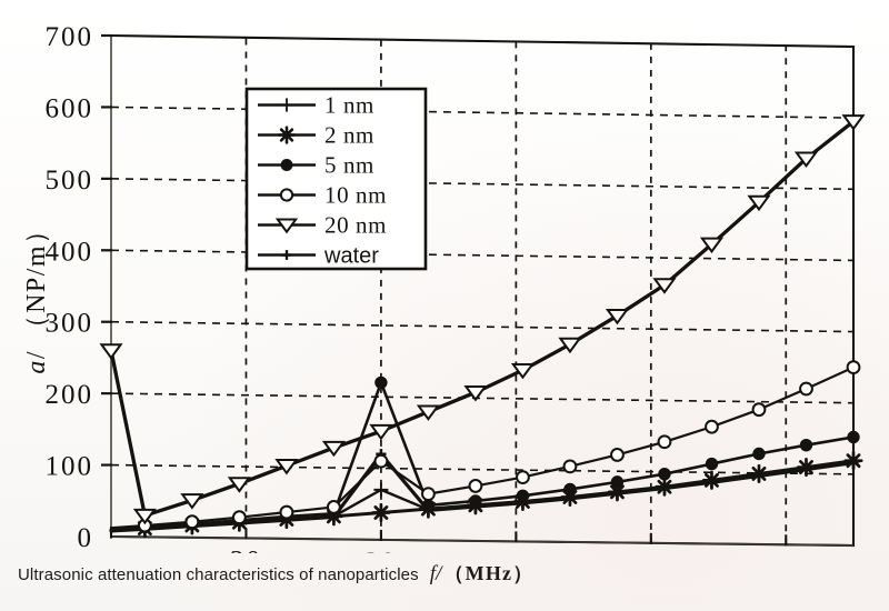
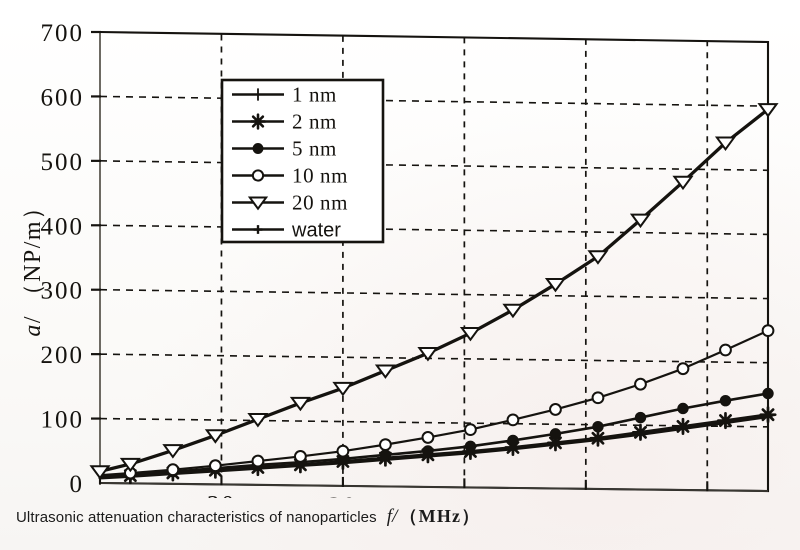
20 nm/10: 260 -> 20
1 nm/30: 70 -> 40
5 nm/30: 220 -> 40
10 nm/30: 110 -> 50
water/30: 120 -> 40
